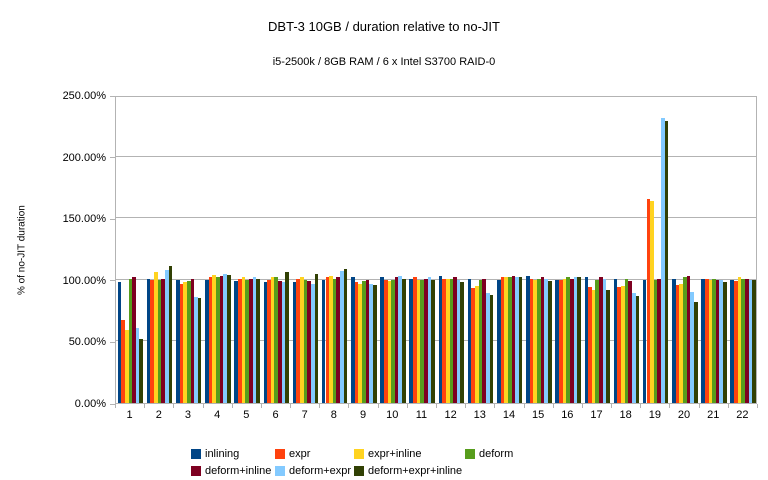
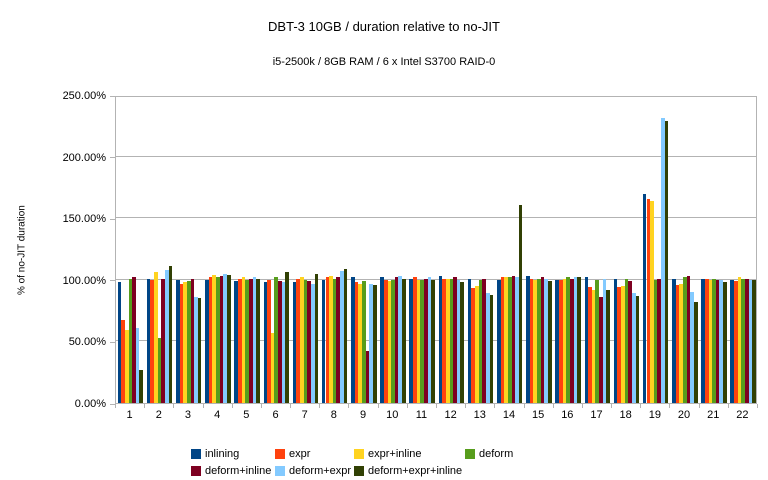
deform+expr+inline/1: 52% -> 27%
deform/2: 100% -> 53%
expr+inline/6: 102% -> 57%
deform+inline/9: 100% -> 42%
deform+expr+inline/14: 102% -> 161%
deform+inline/17: 102% -> 86%
inlining/19: 100% -> 170%
